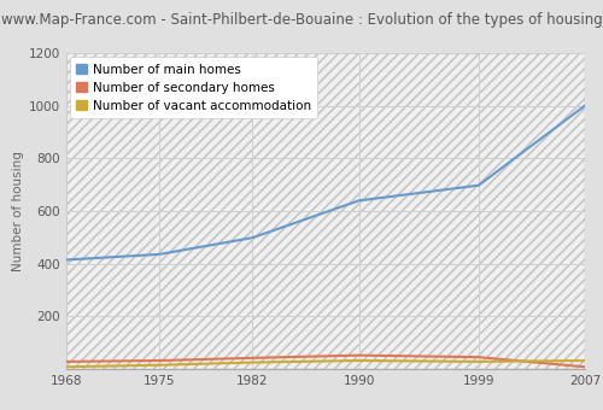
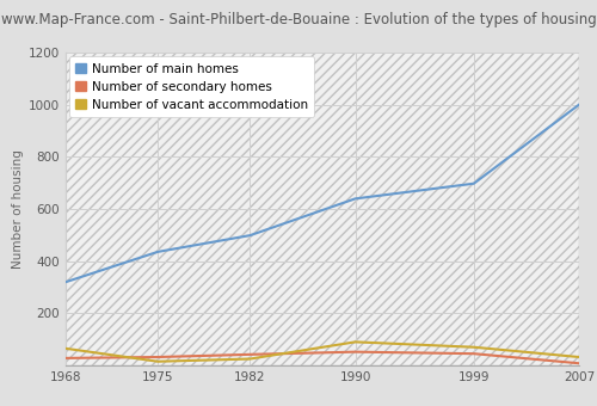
Number of main homes/1968: 415 -> 320
Number of vacant accommodation/1968: 8 -> 65
Number of vacant accommodation/1990: 32 -> 90
Number of vacant accommodation/1999: 28 -> 70
